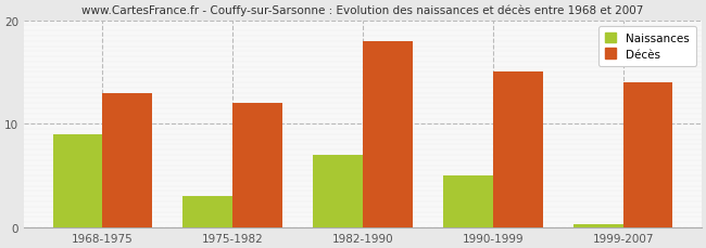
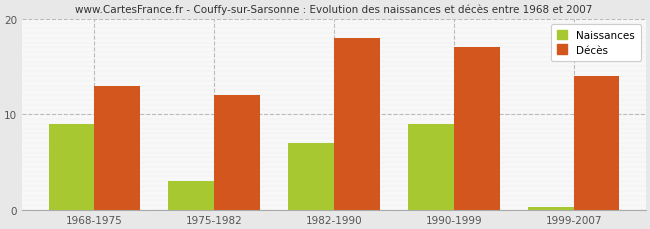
Naissances/1990-1999: 5.0 -> 9.0
Décès/1990-1999: 15 -> 17
